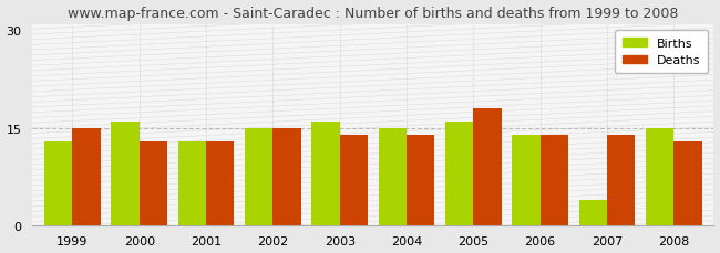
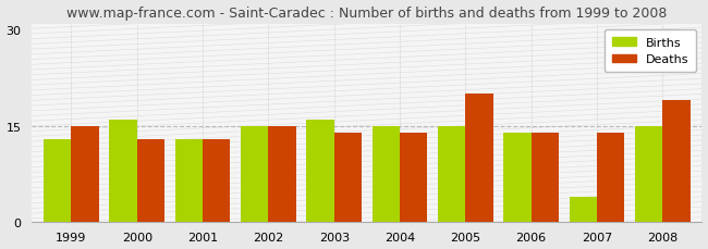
Births/2005: 16 -> 15
Deaths/2005: 18 -> 20
Deaths/2008: 13 -> 19
